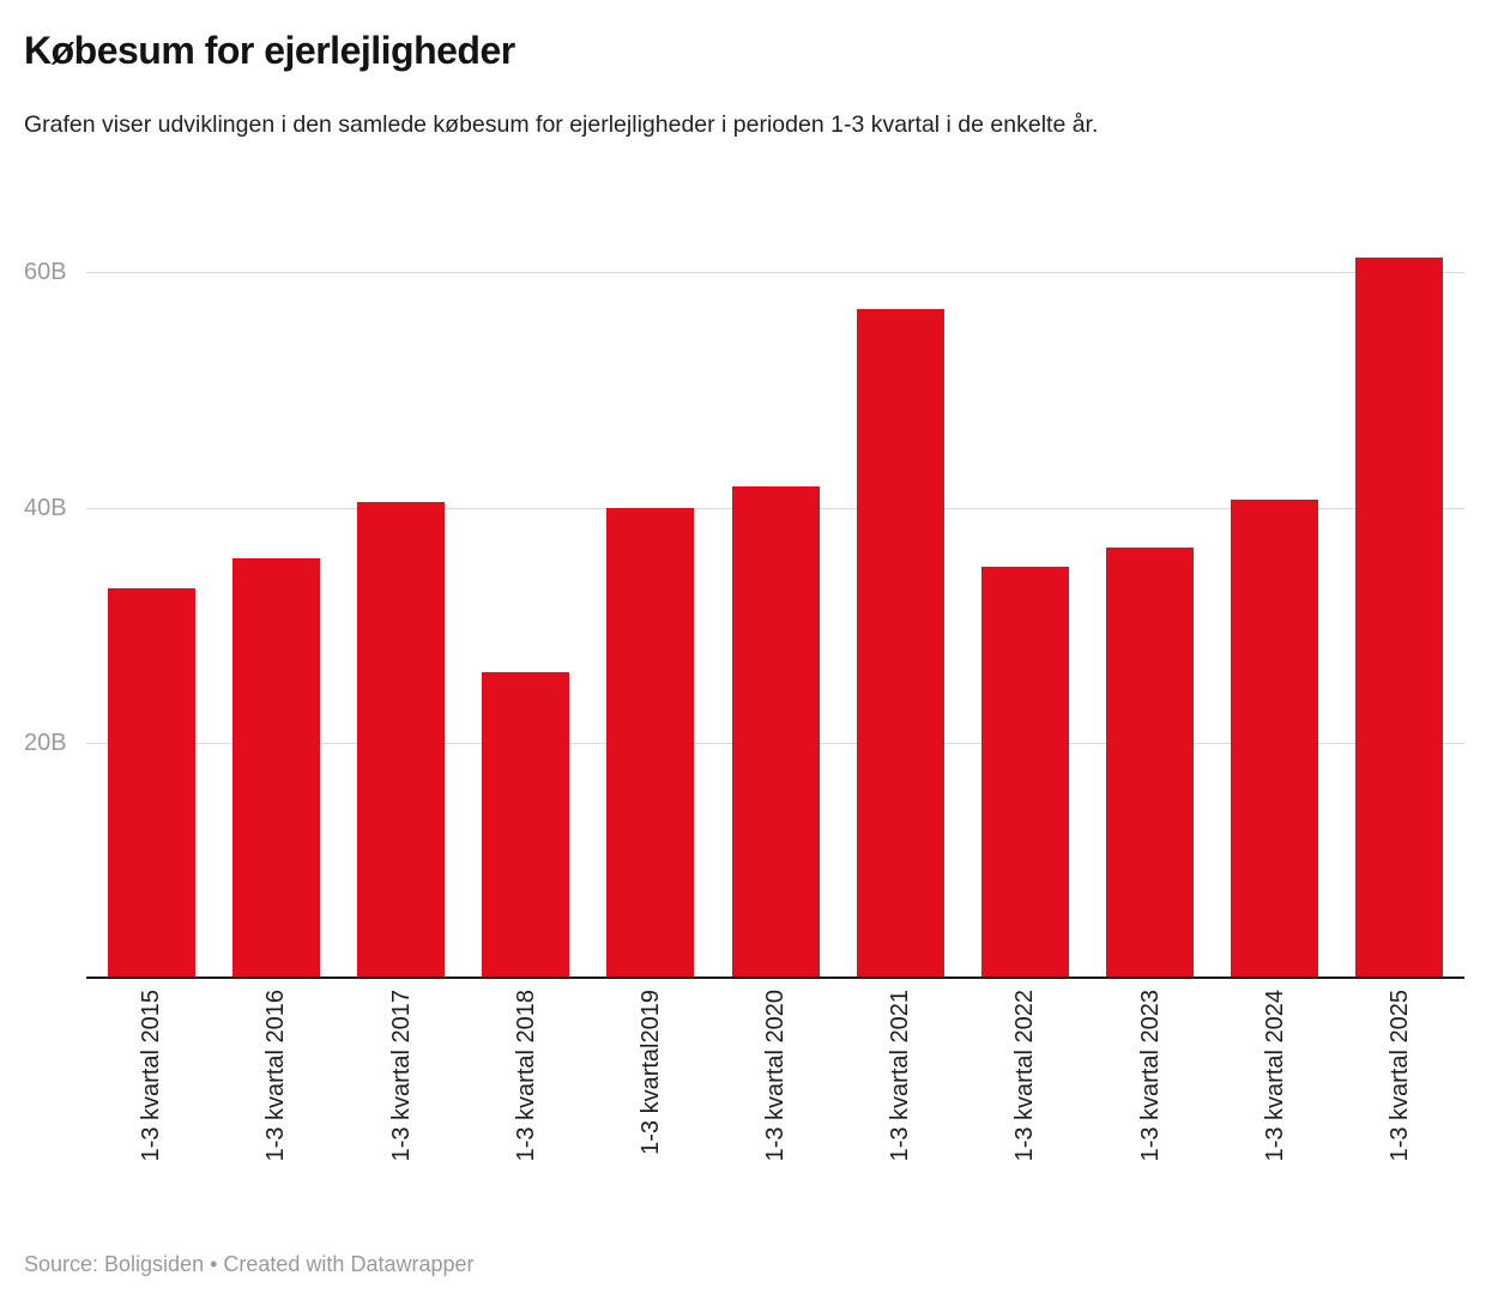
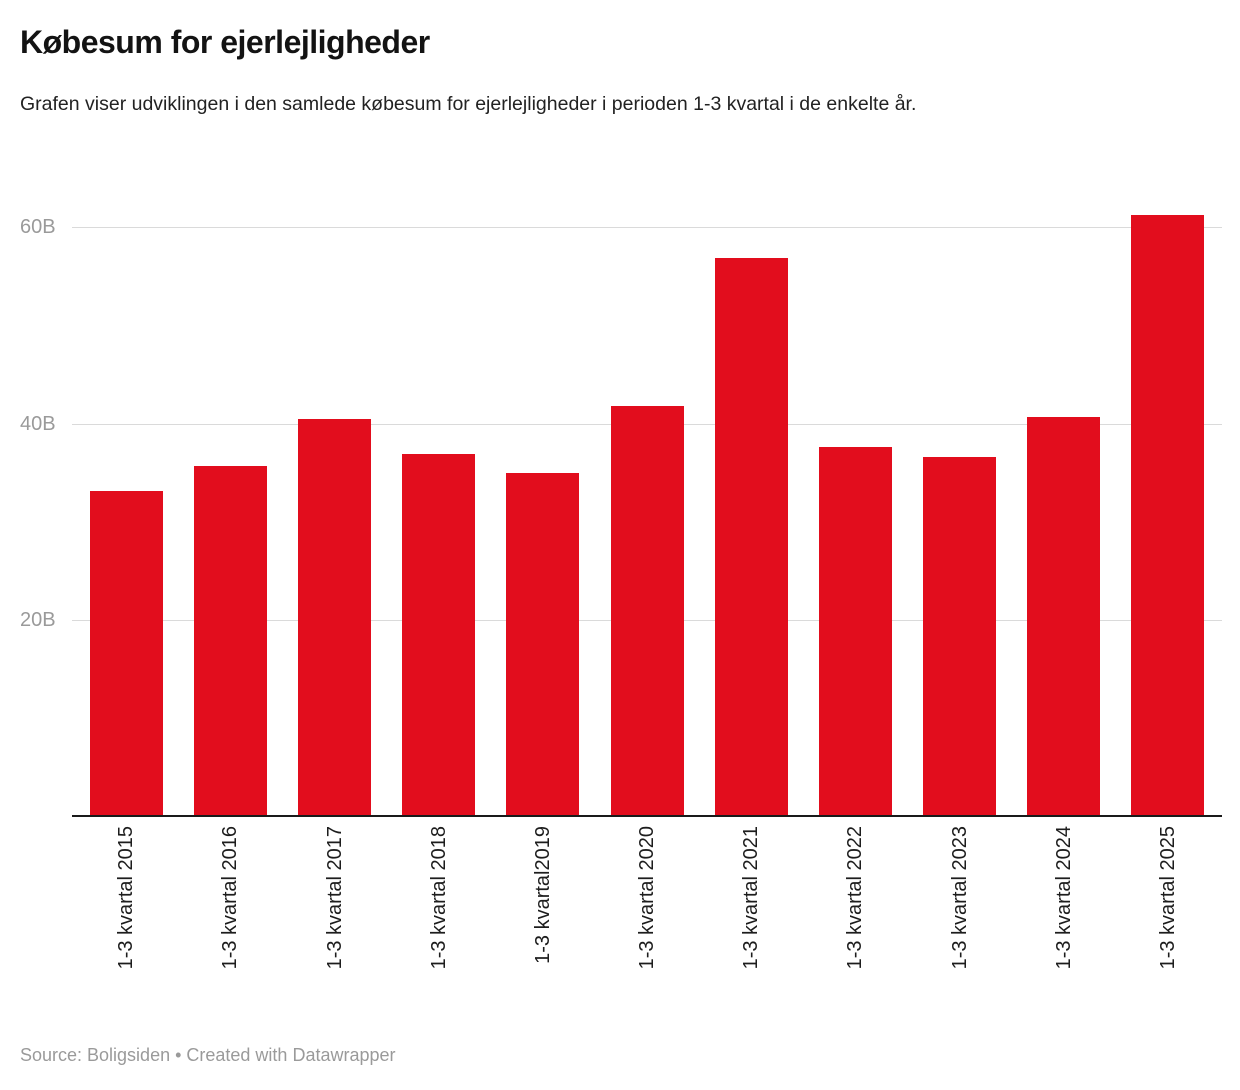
1-3 kvartal 2018: 26B -> 37B
1-3 kvartal2019: 40B -> 35B
1-3 kvartal 2022: 35B -> 38B
